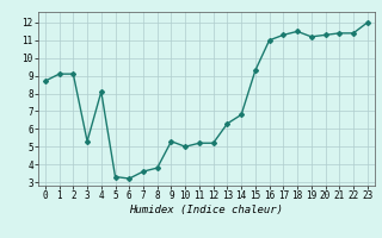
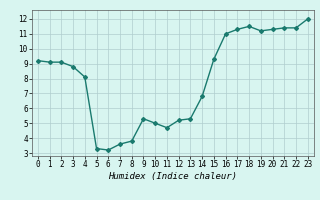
0: 8.7 -> 9.2
3: 5.3 -> 8.8
11: 5.2 -> 4.7
13: 6.3 -> 5.3
